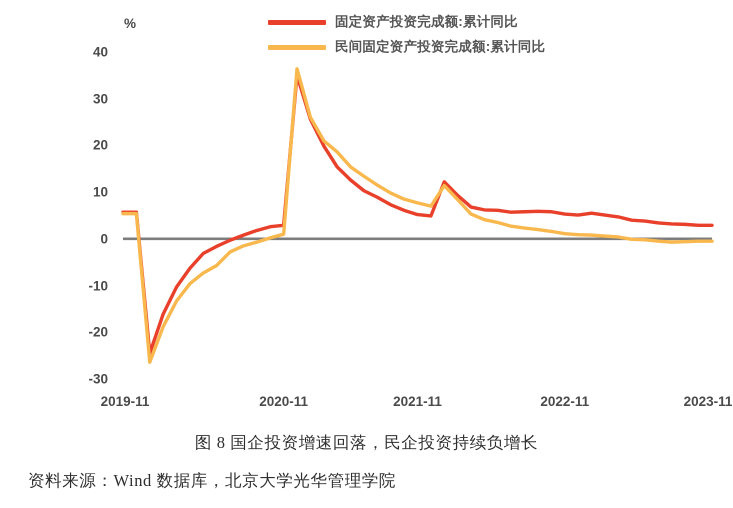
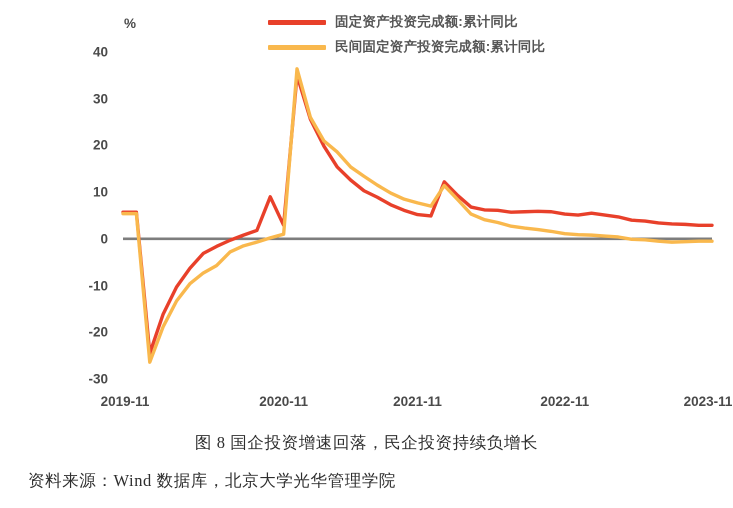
固定资产投资完成额:累计同比/2020-11: 3 -> 9
